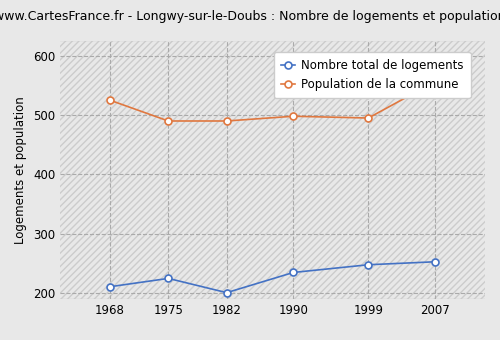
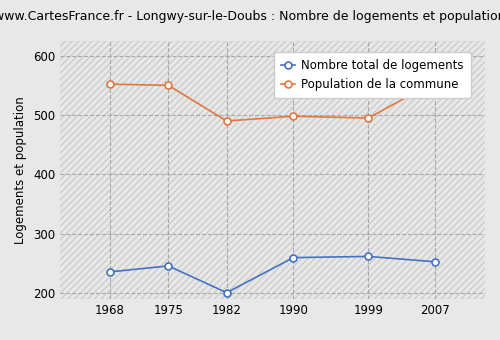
Nombre total de logements/1968: 211 -> 236
Population de la commune/1968: 525 -> 552
Nombre total de logements/1975: 225 -> 246
Population de la commune/1975: 490 -> 550
Nombre total de logements/1990: 235 -> 260
Nombre total de logements/1999: 248 -> 262
